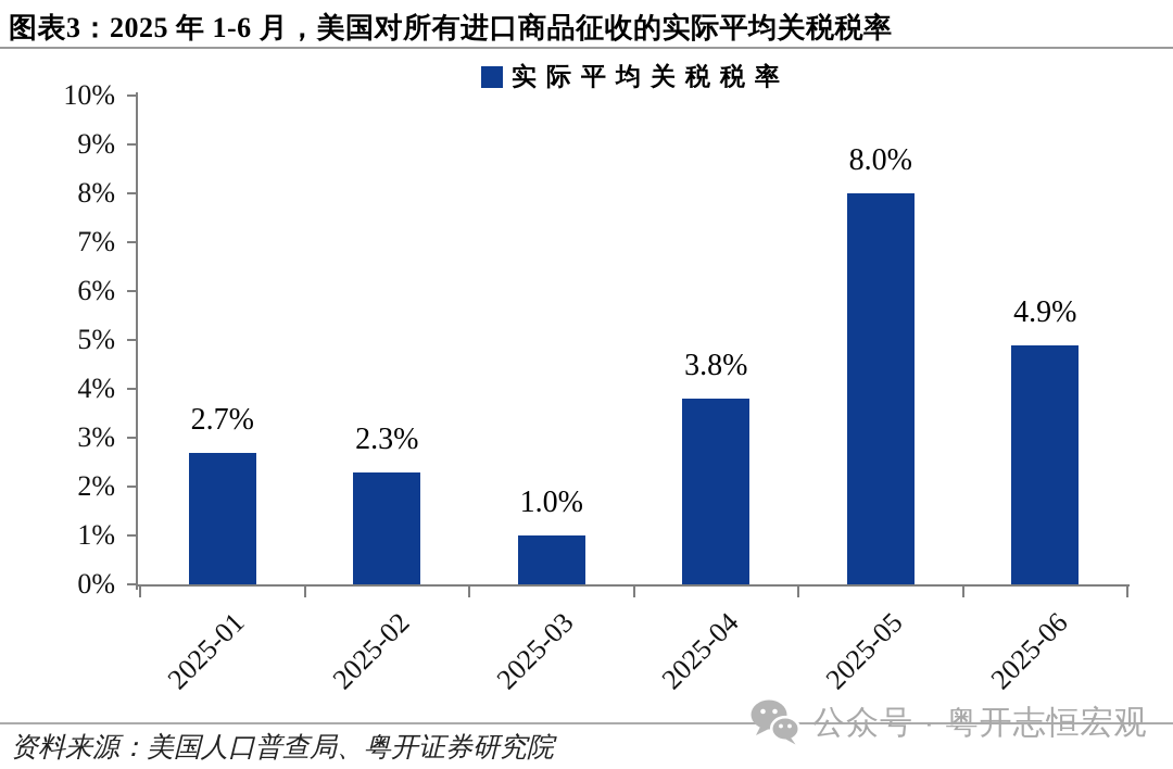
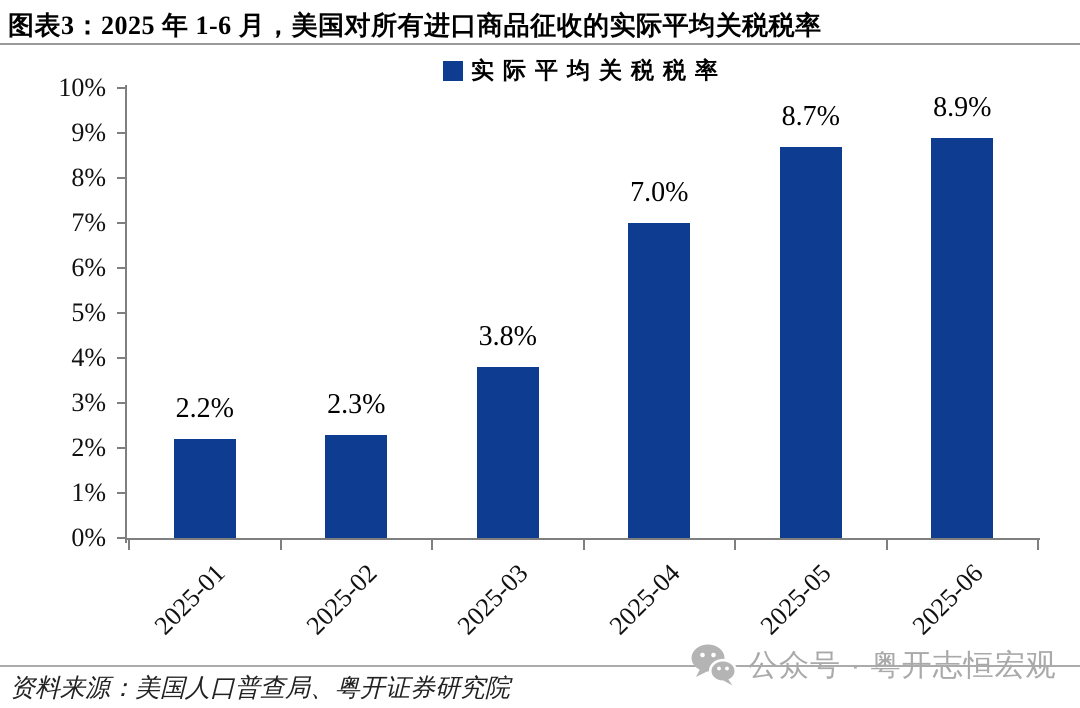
2025-01: 2.7% -> 2.2%
2025-03: 1.0% -> 3.8%
2025-04: 3.8% -> 7.0%
2025-05: 8.0% -> 8.7%
2025-06: 4.9% -> 8.9%
